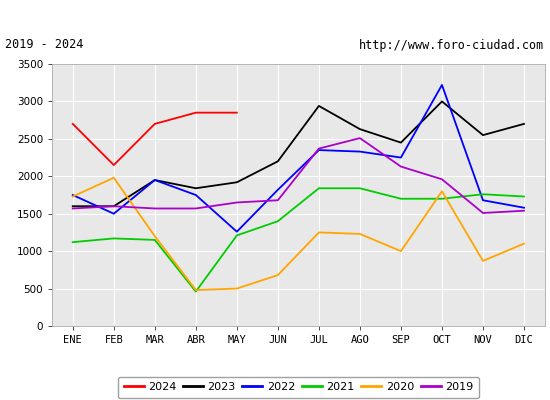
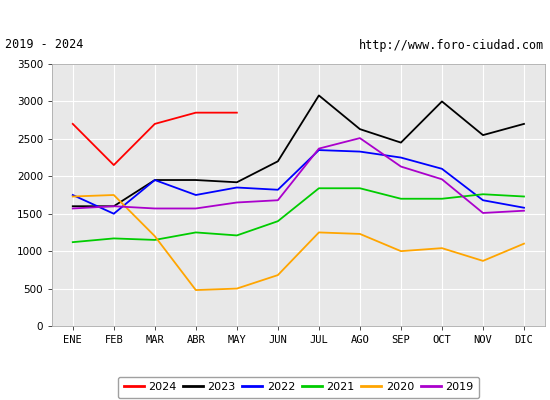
2020/FEB: 1980 -> 1750
2023/ABR: 1840 -> 1950
2021/ABR: 460 -> 1250
2022/MAY: 1260 -> 1850
2023/JUL: 2940 -> 3080
2022/OCT: 3220 -> 2100
2020/OCT: 1800 -> 1040
